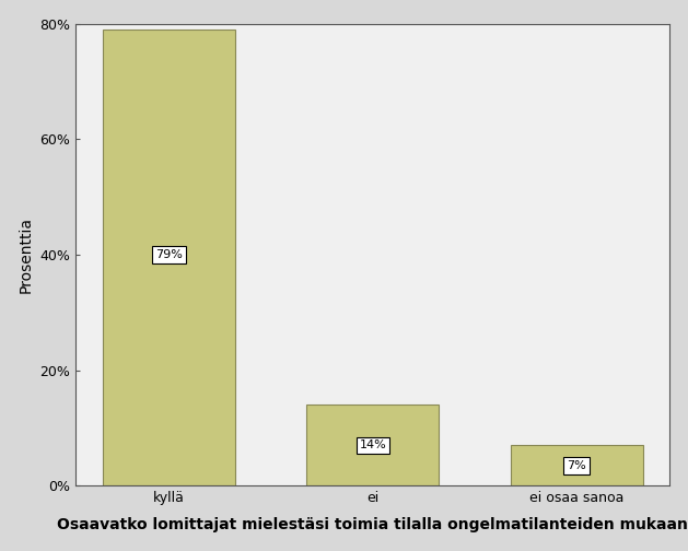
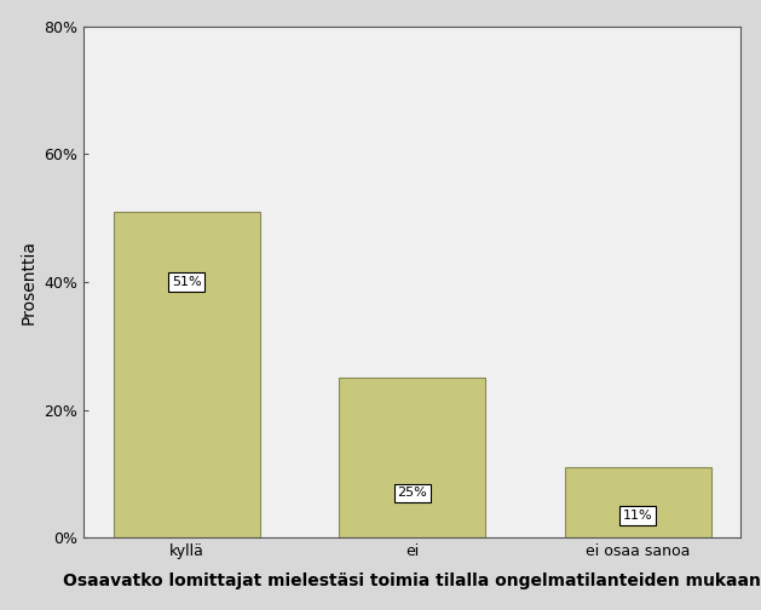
kyllä: 79% -> 51%
ei: 14% -> 25%
ei osaa sanoa: 7% -> 11%
